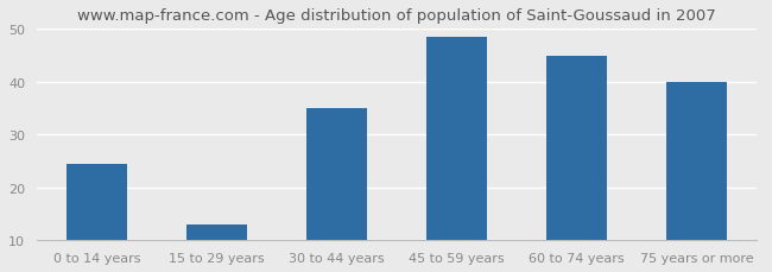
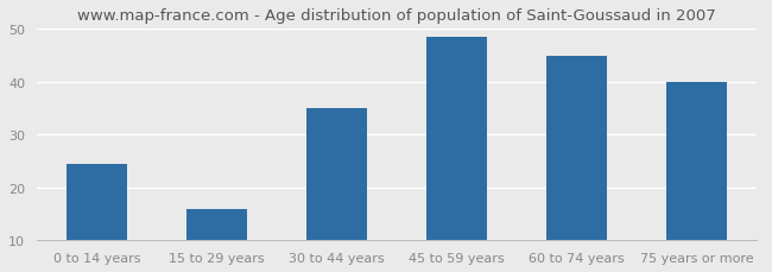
15 to 29 years: 13.0 -> 16.0
